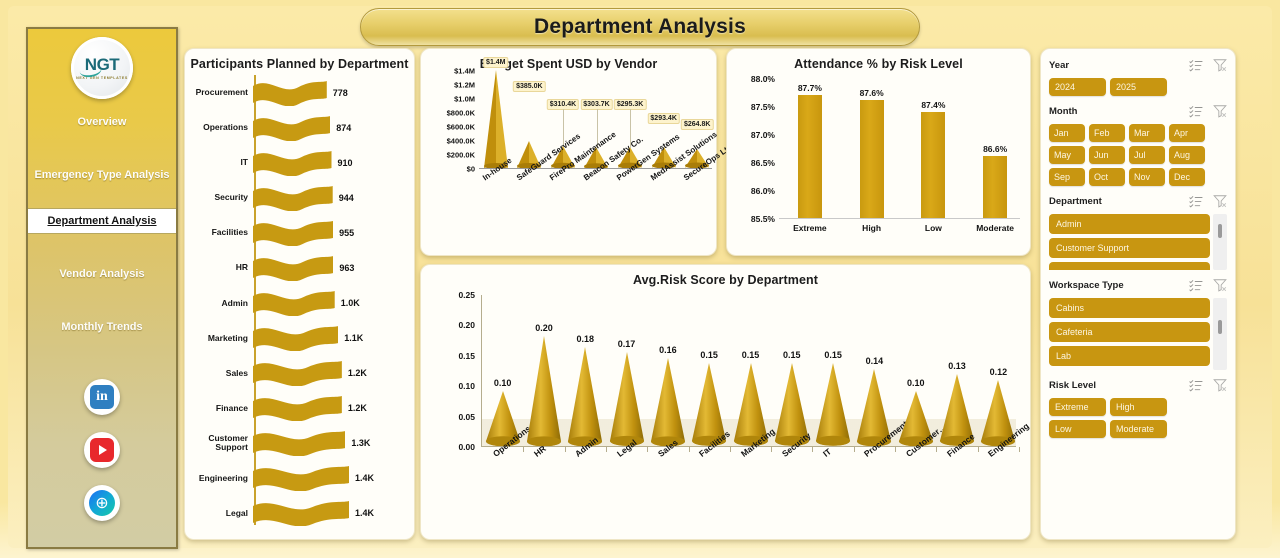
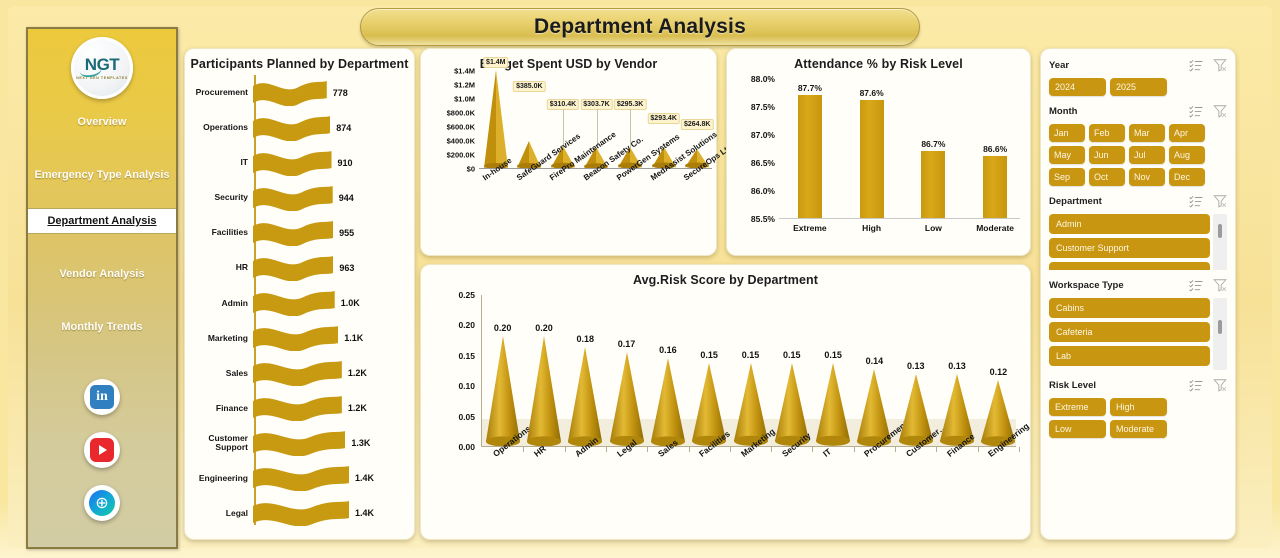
Attendance % by Risk Level/Low: 87.4% -> 86.7%
Avg.Risk Score by Department/Operations: 0.10 -> 0.20
Avg.Risk Score by Department/Customer…: 0.10 -> 0.13
